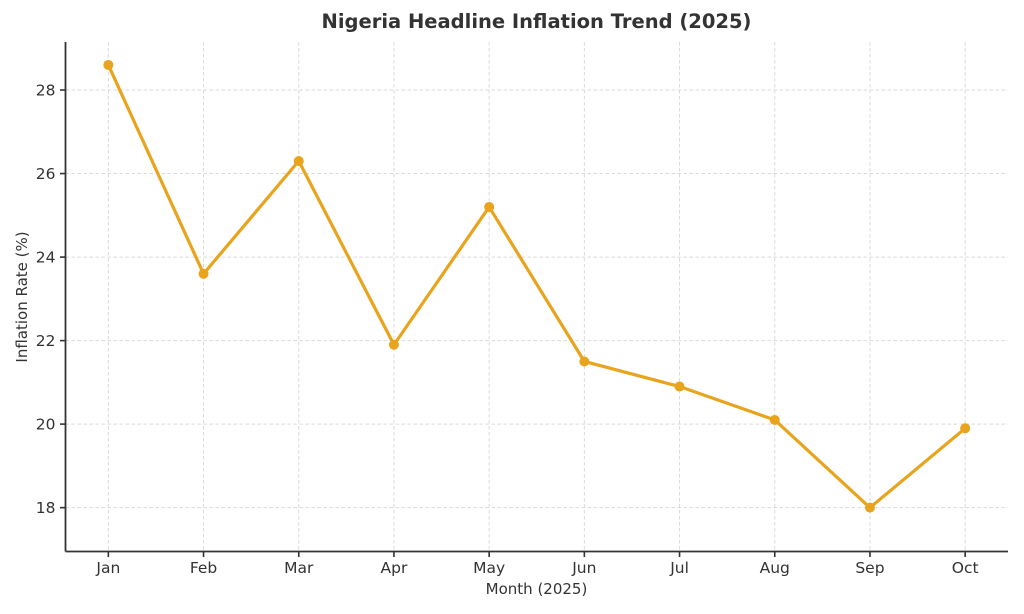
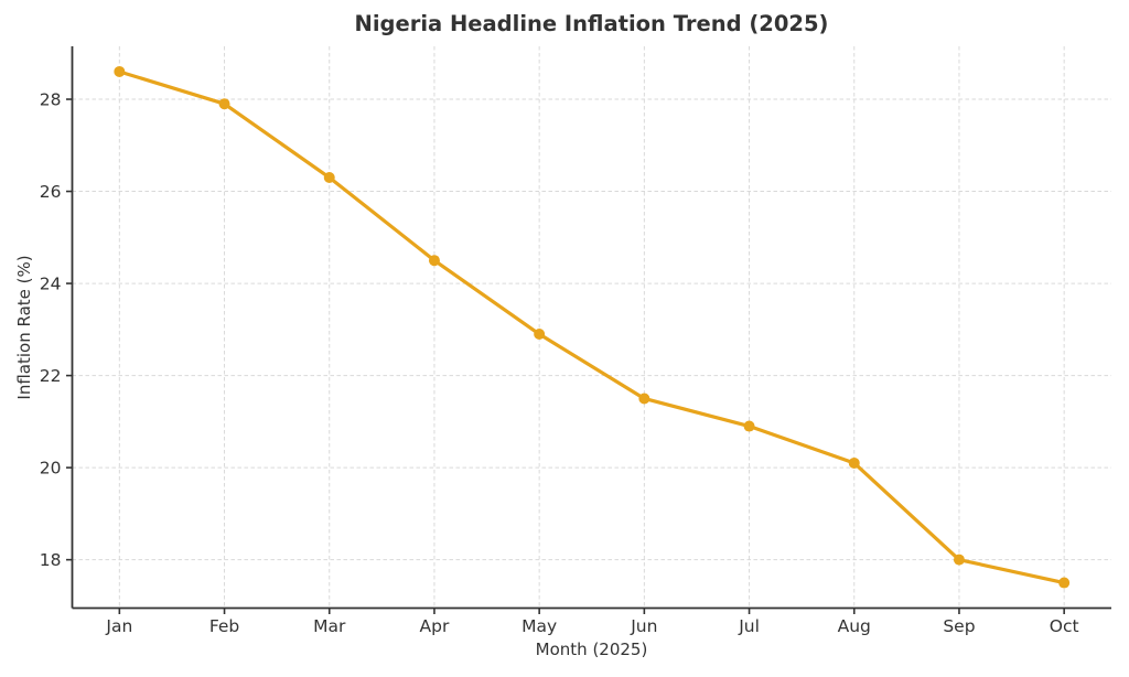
Feb: 23.6 -> 27.9
Apr: 21.9 -> 24.5
May: 25.2 -> 22.9
Oct: 19.9 -> 17.5
